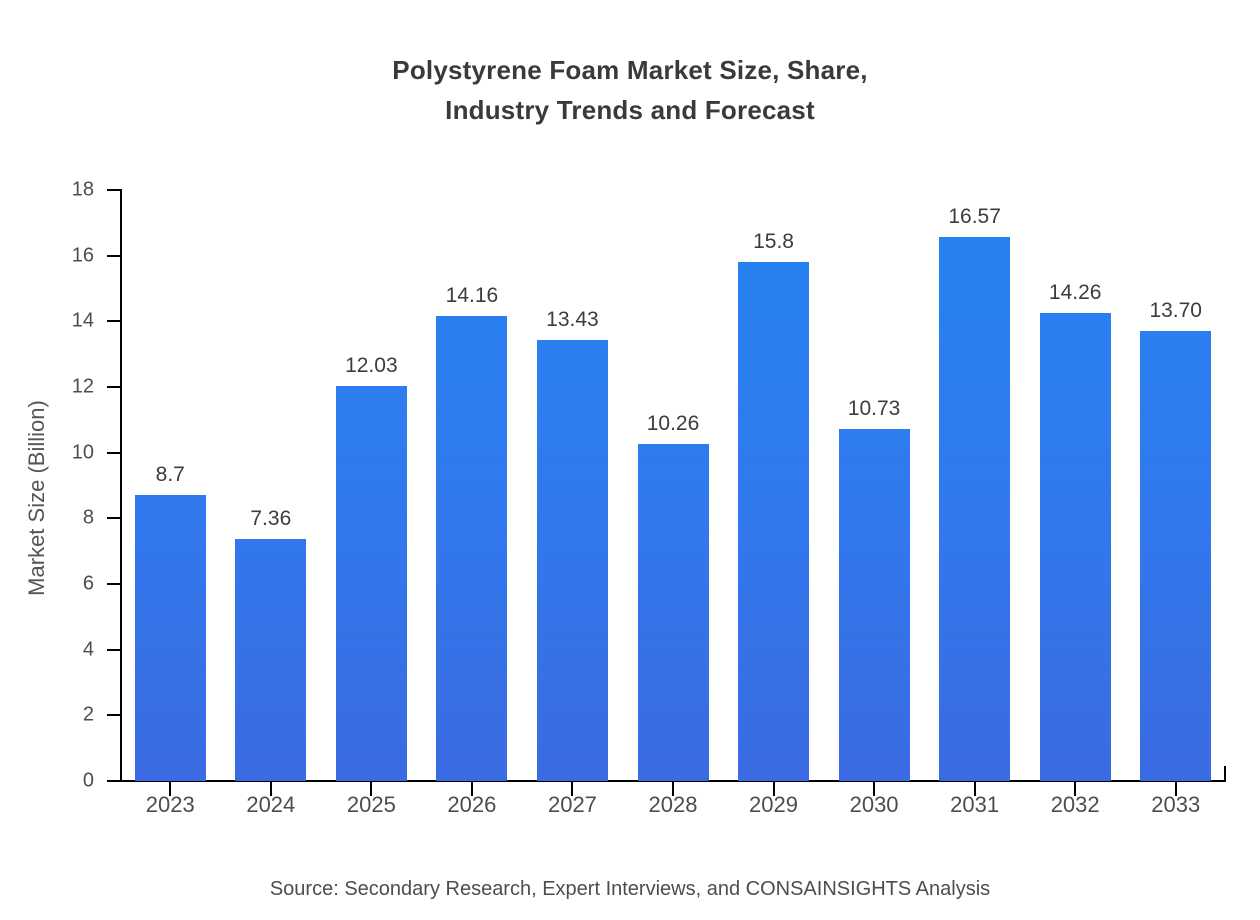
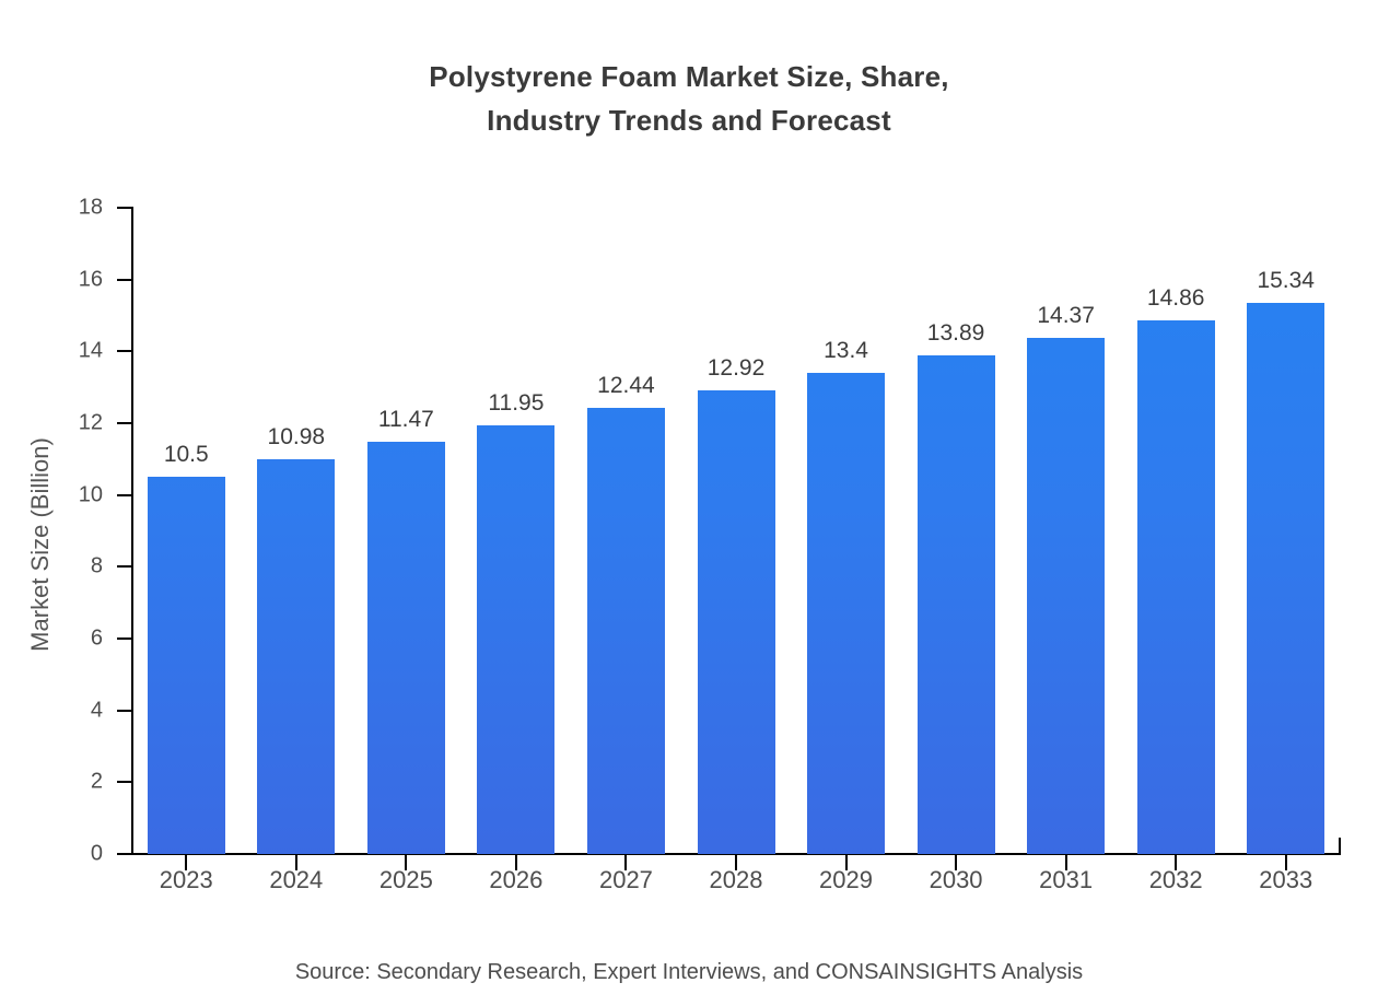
2023: 8.7 -> 10.5
2024: 7.36 -> 10.98
2025: 12.03 -> 11.47
2026: 14.16 -> 11.95
2027: 13.43 -> 12.44
2028: 10.26 -> 12.92
2029: 15.8 -> 13.4
2030: 10.73 -> 13.89
2031: 16.57 -> 14.37
2032: 14.26 -> 14.86
2033: 13.70 -> 15.34
